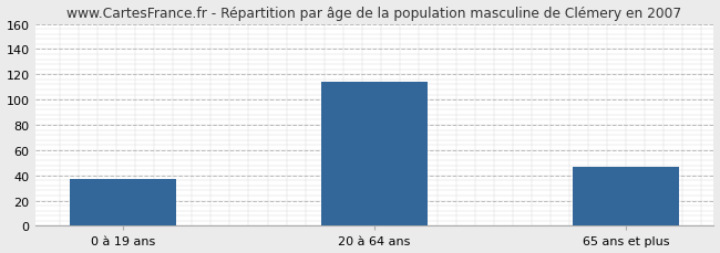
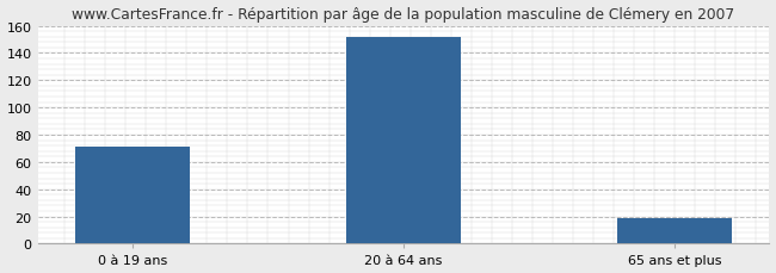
0 à 19 ans: 37 -> 71
20 à 64 ans: 114 -> 152
65 ans et plus: 47 -> 19
